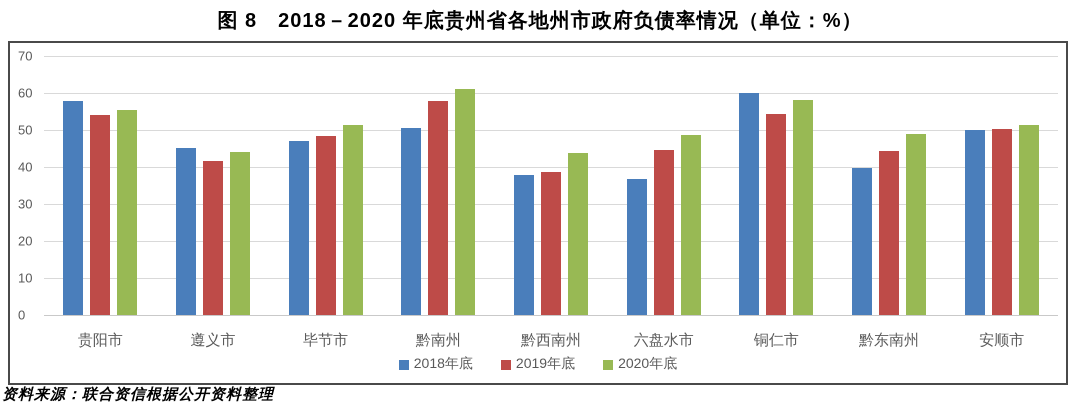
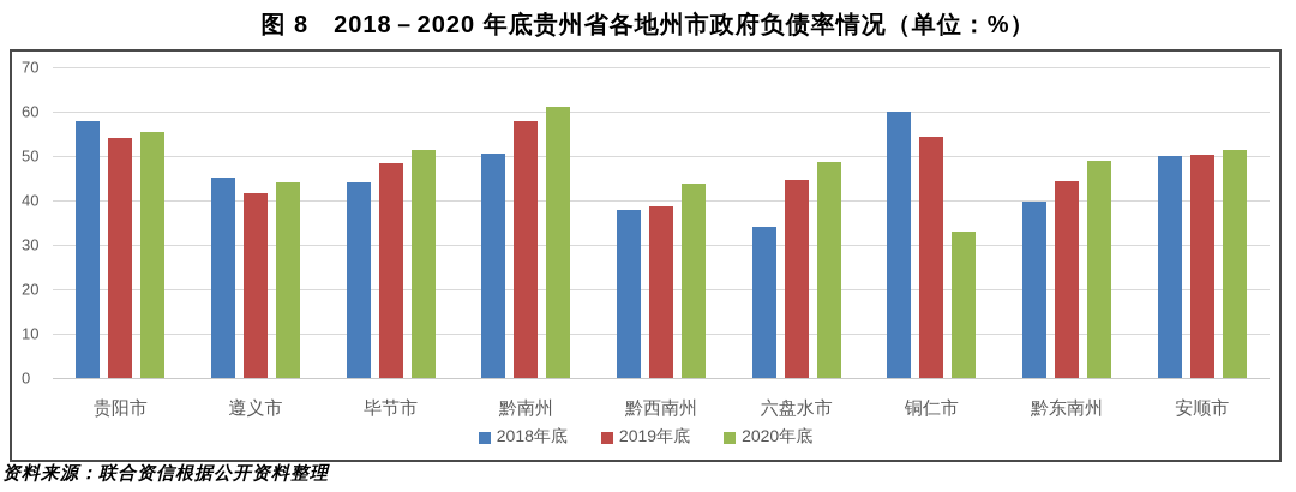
2018年底/毕节市: 47 -> 44
2018年底/六盘水市: 37 -> 34
2020年底/铜仁市: 58 -> 33
